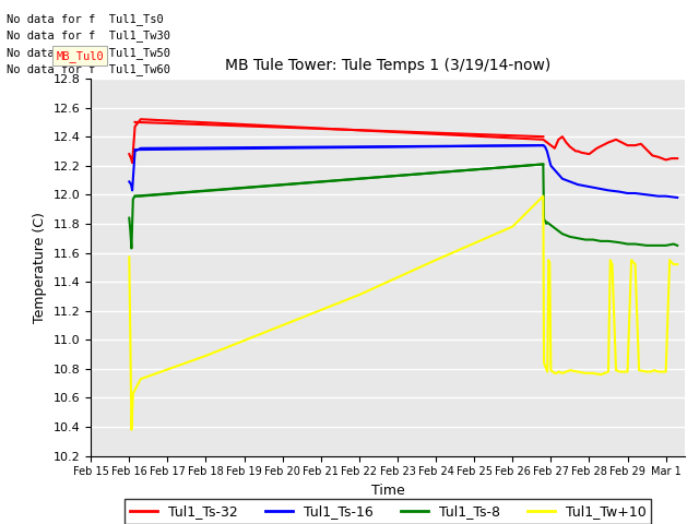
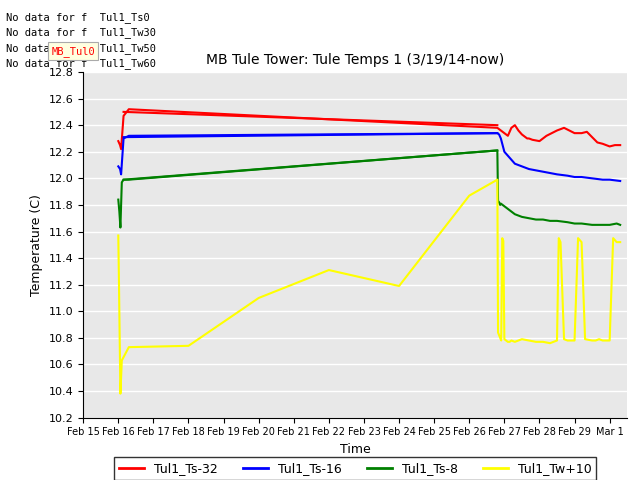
Tul1_Tw+10/Feb 18: 10.89 -> 10.74
Tul1_Tw+10/Feb 24: 11.55 -> 11.19
Tul1_Tw+10/Feb 26: 11.78 -> 11.87
